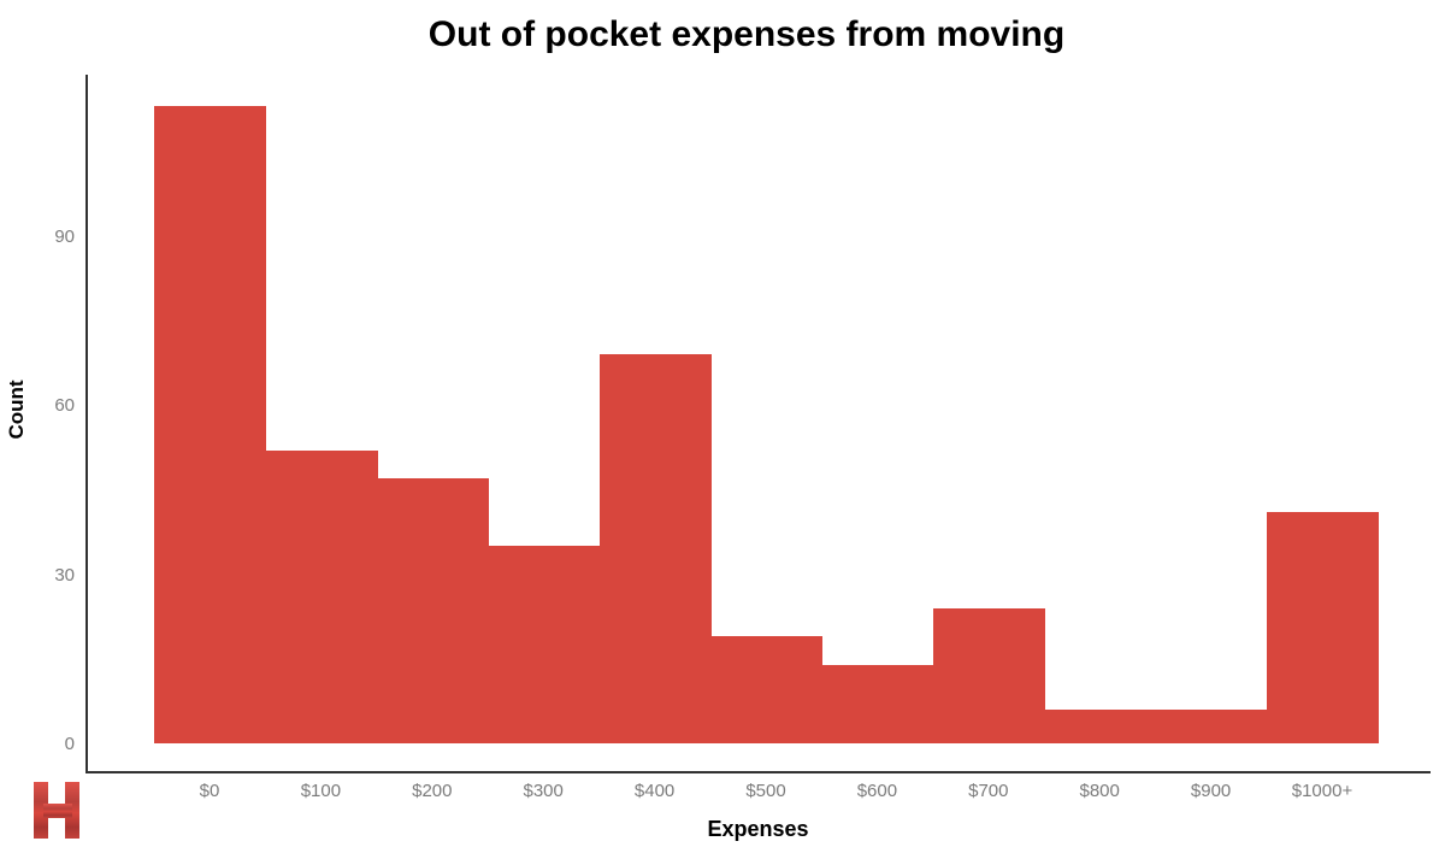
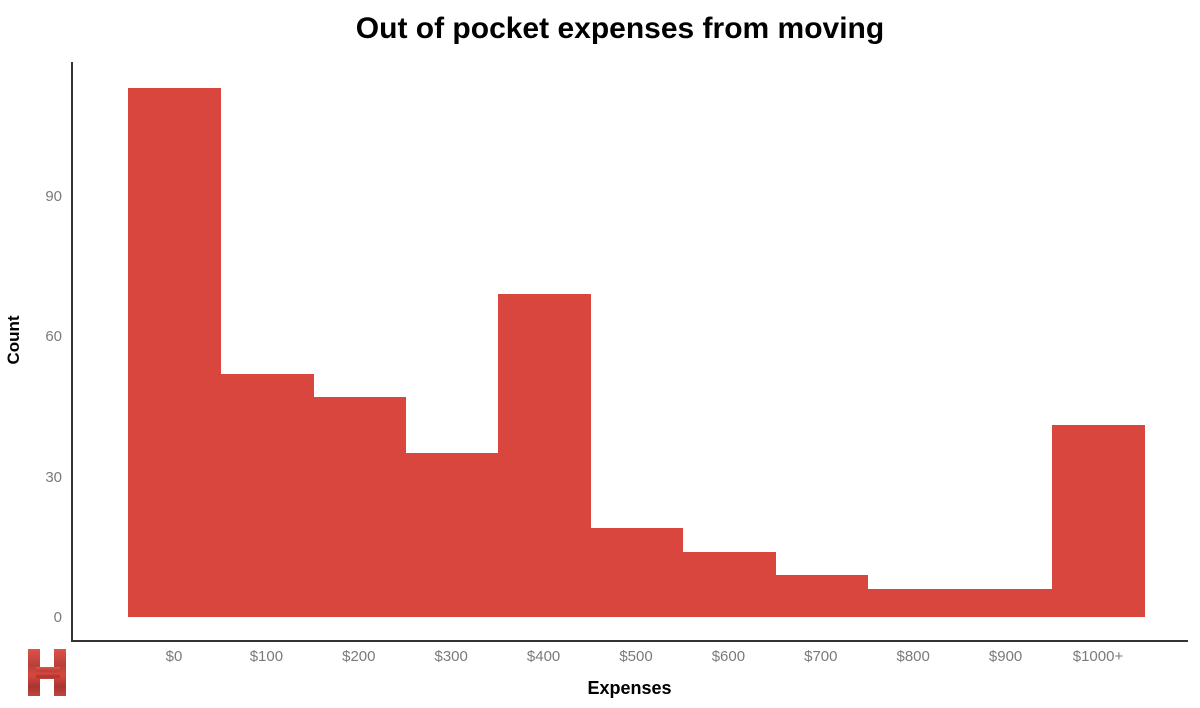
$700: 24 -> 9
